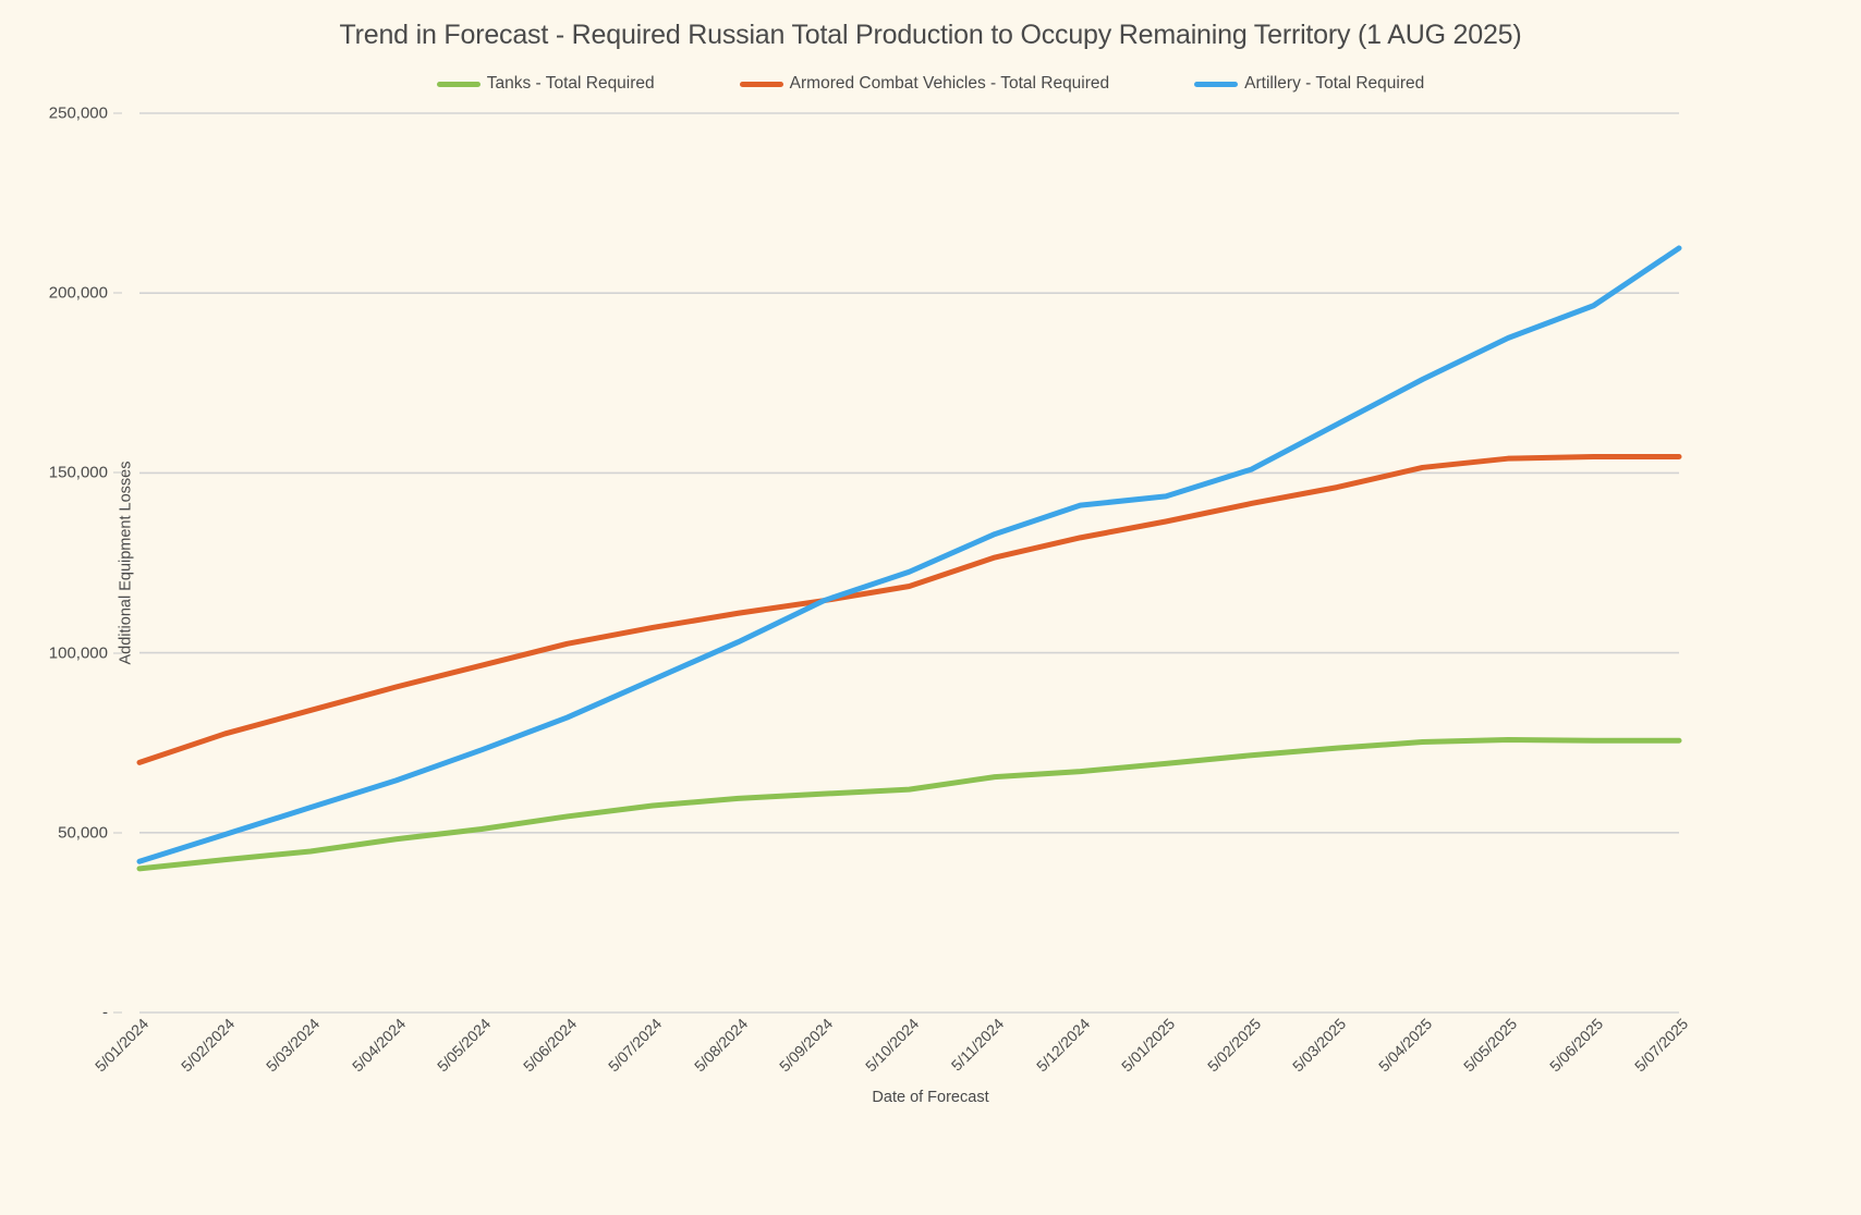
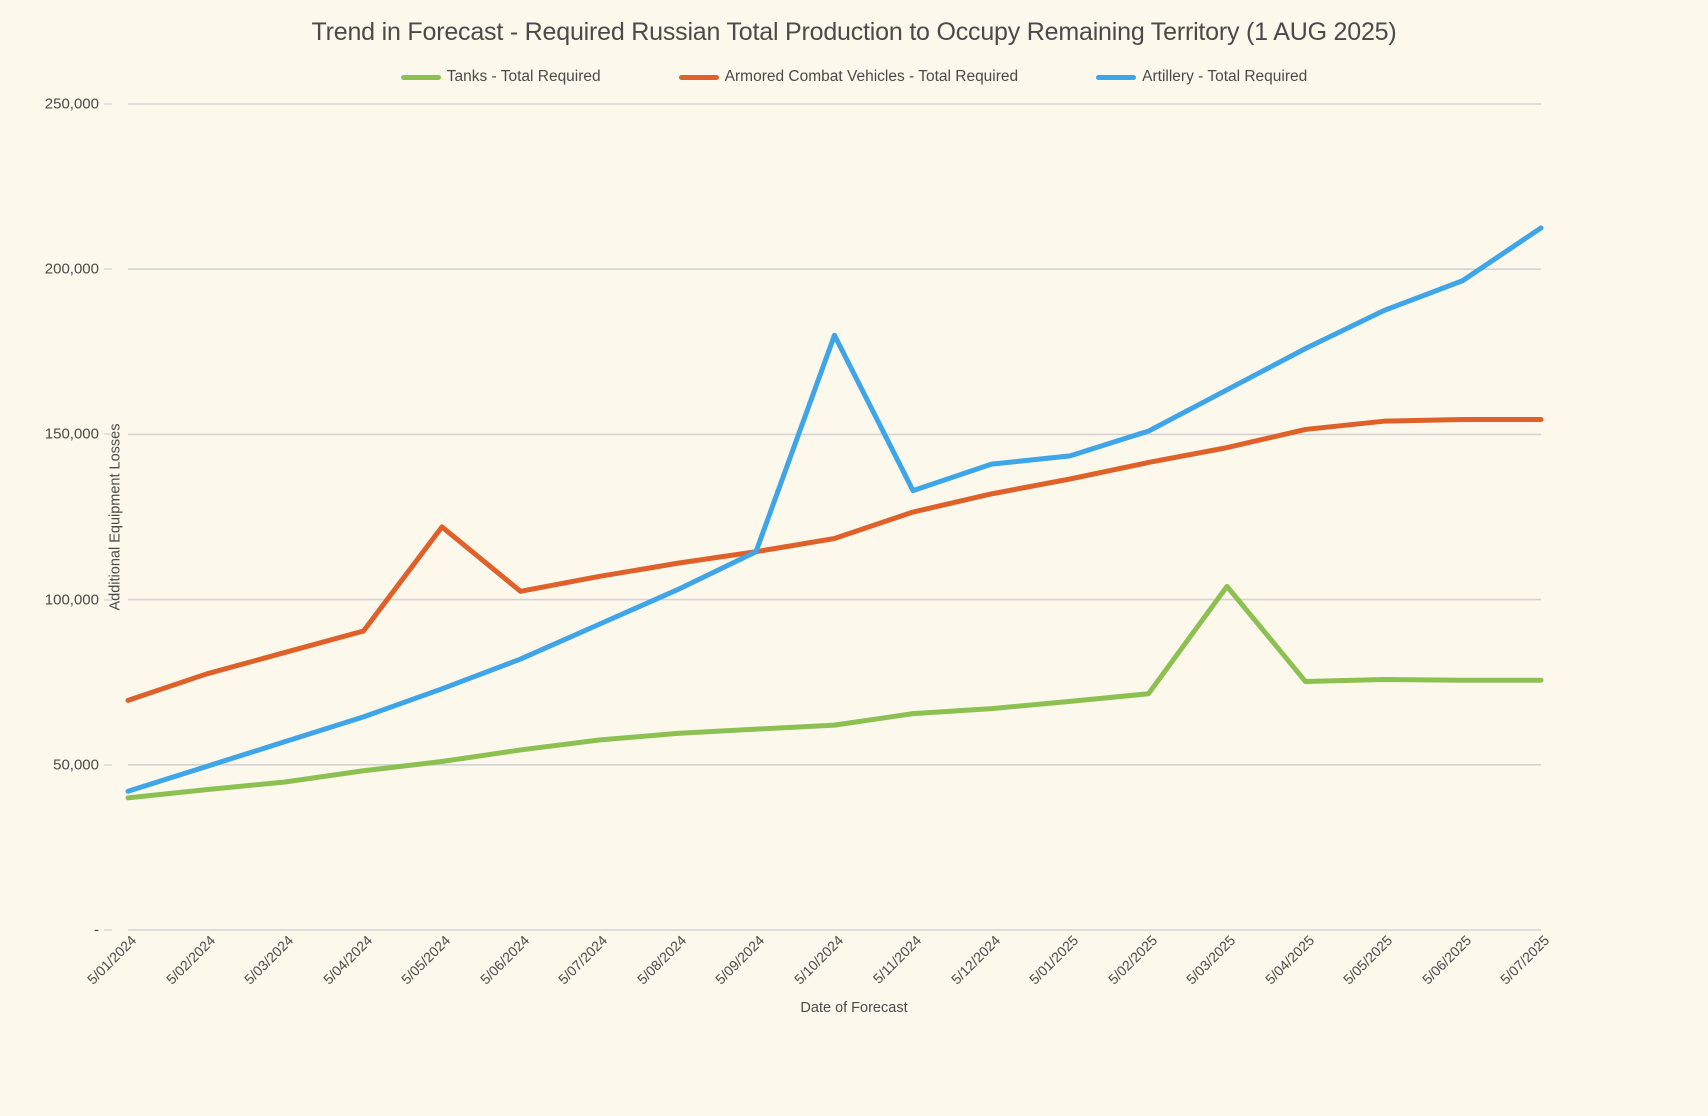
Armored Combat Vehicles - Total Required/5/05/2024: 96000 -> 122000
Artillery - Total Required/5/10/2024: 122000 -> 180000
Tanks - Total Required/5/03/2025: 74000 -> 104000
